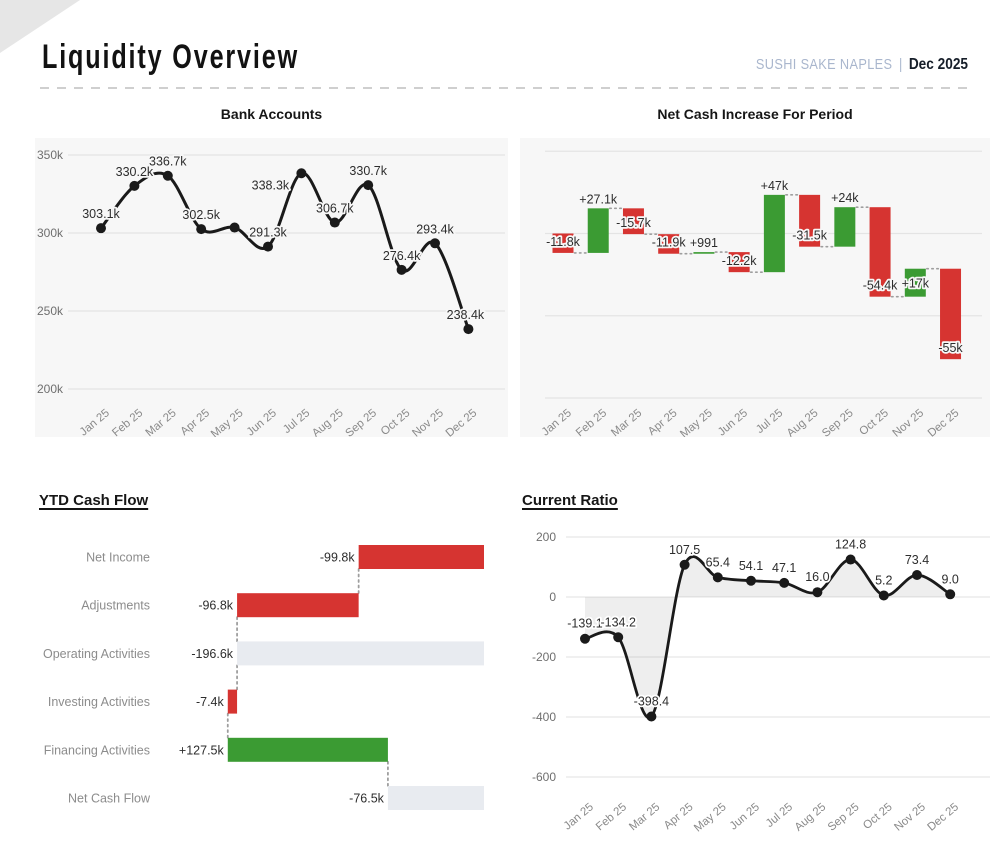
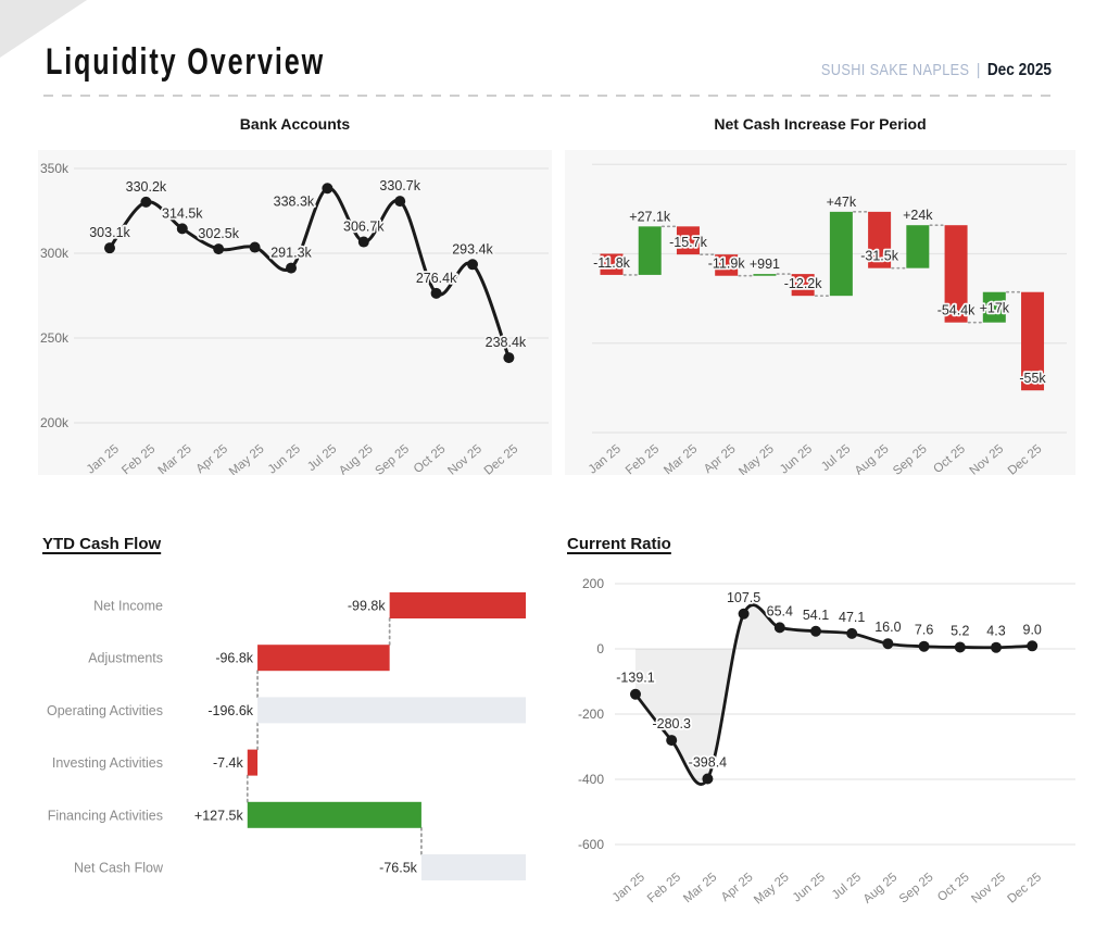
Bank Accounts/Mar 25: 336.7k -> 314.5k
Current Ratio/Feb 25: -134.2 -> -280.3
Current Ratio/Sep 25: 124.8 -> 7.6
Current Ratio/Nov 25: 73.4 -> 4.3
